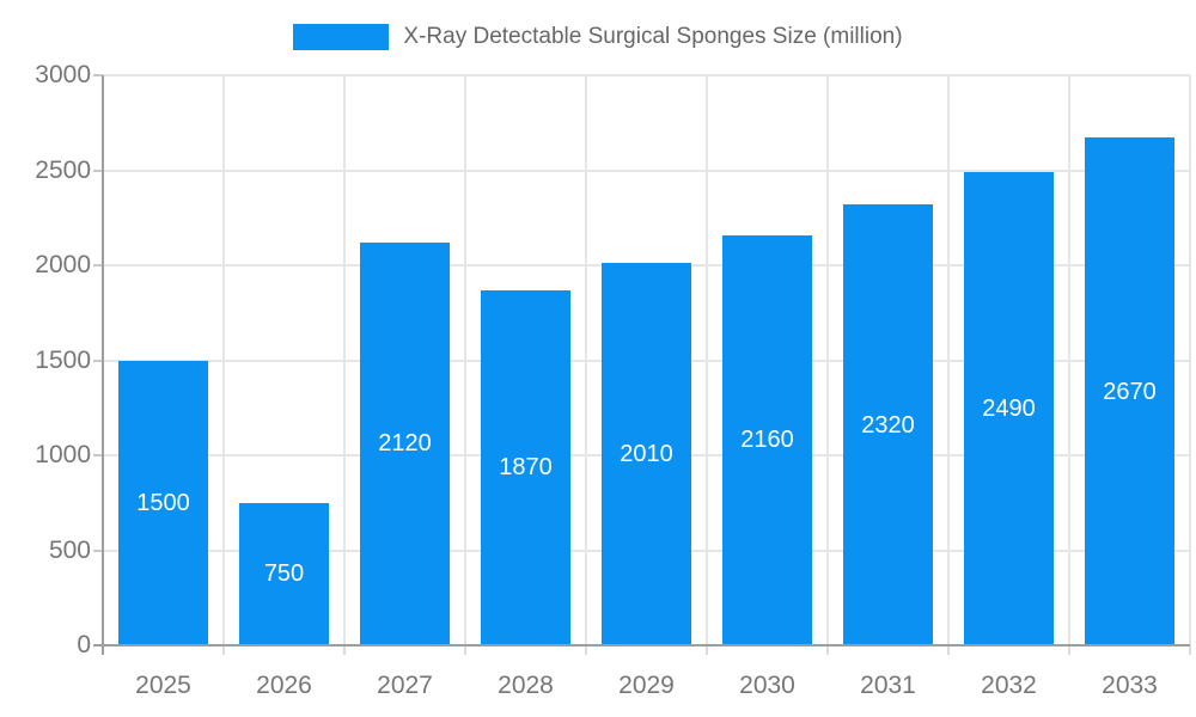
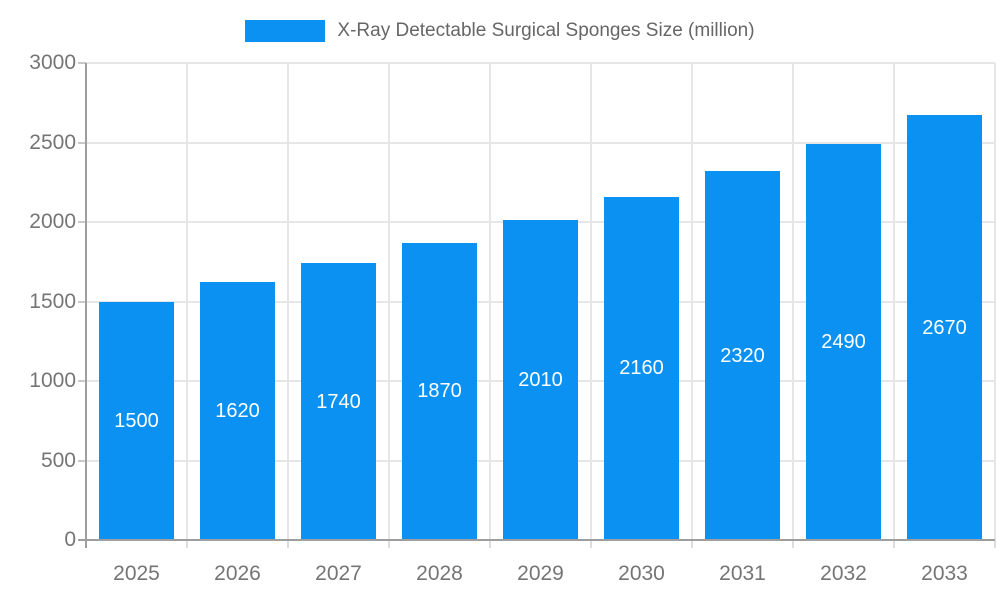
2026: 750 -> 1620
2027: 2120 -> 1740
